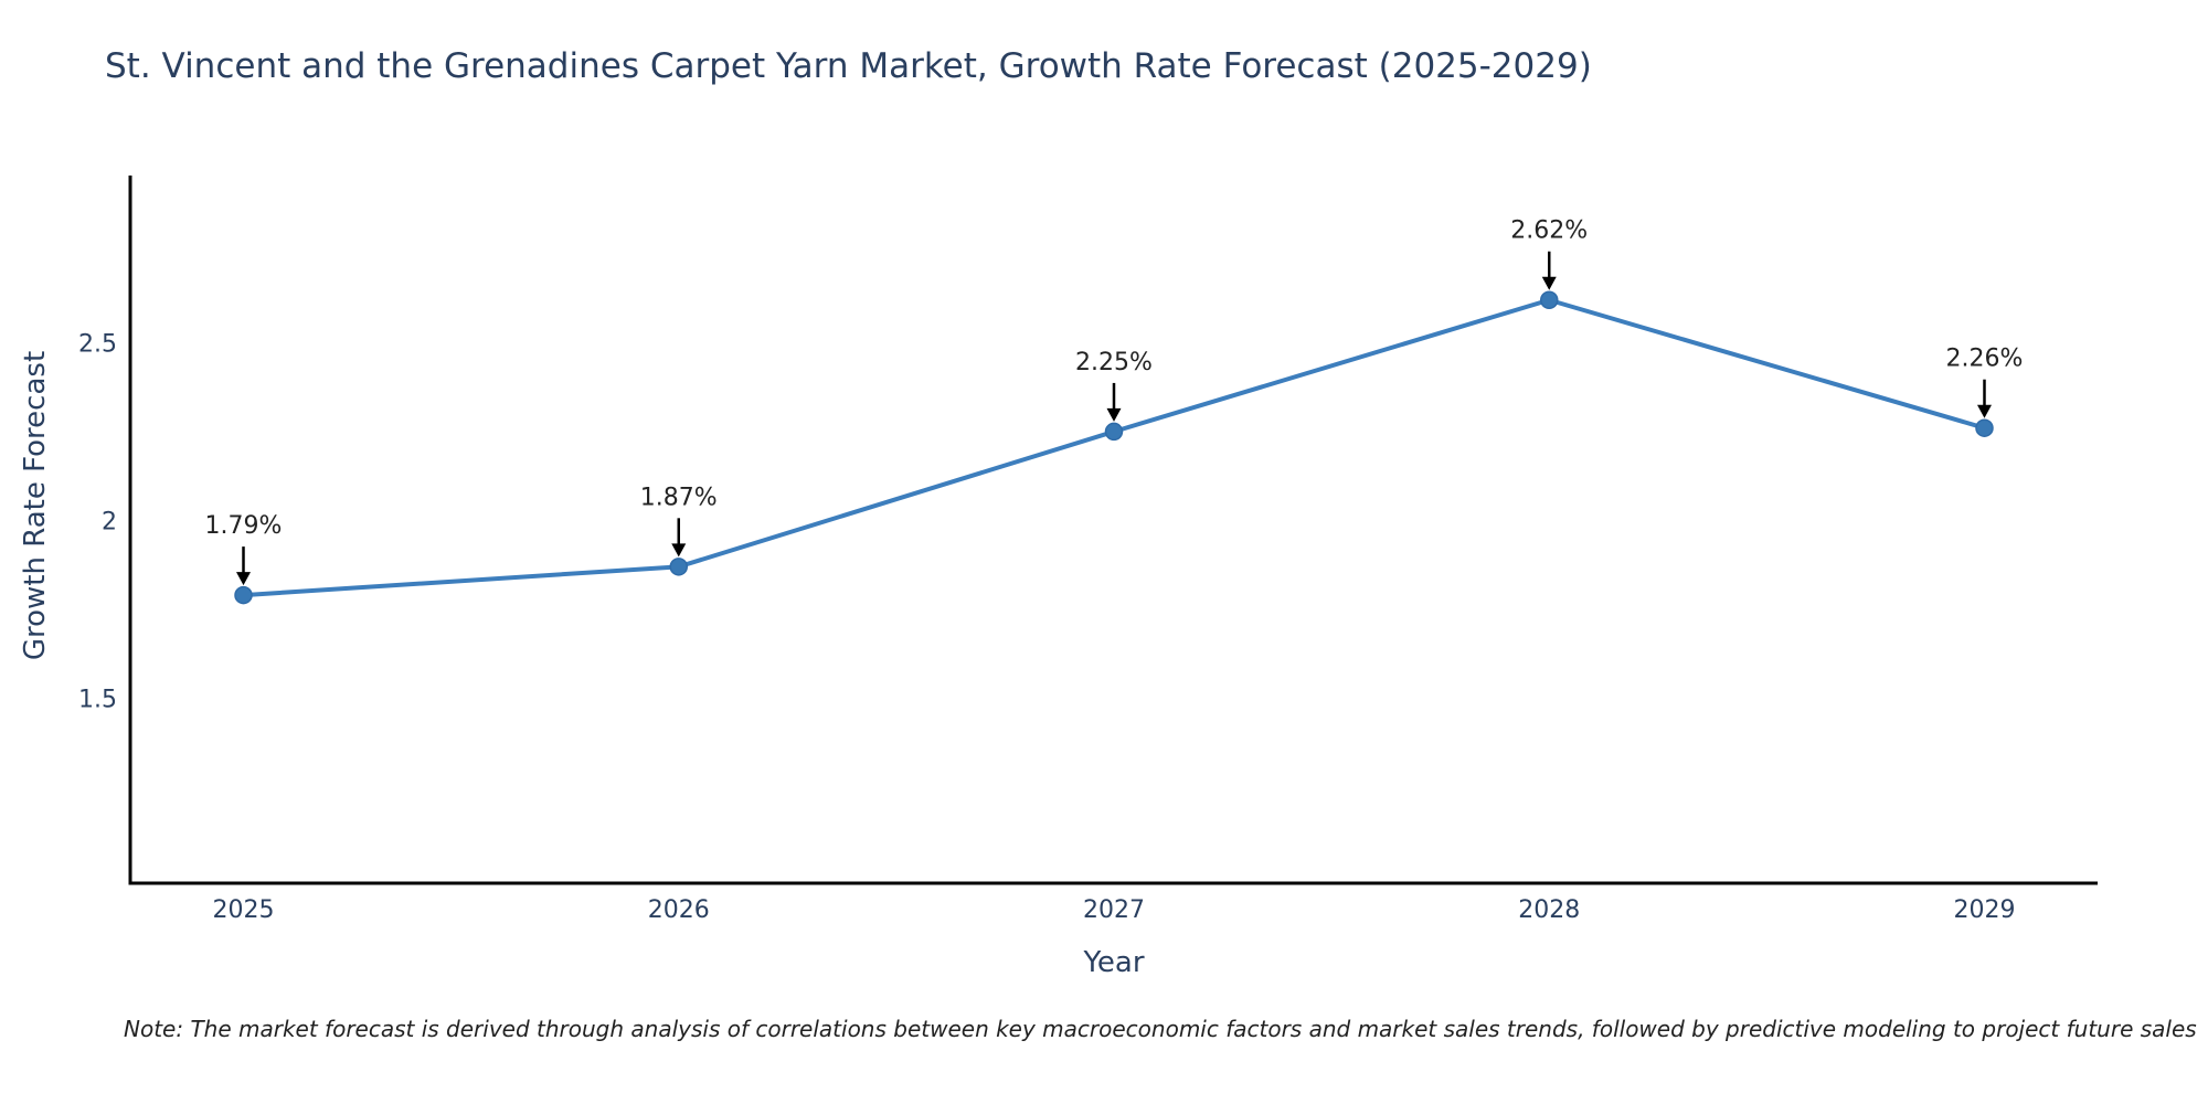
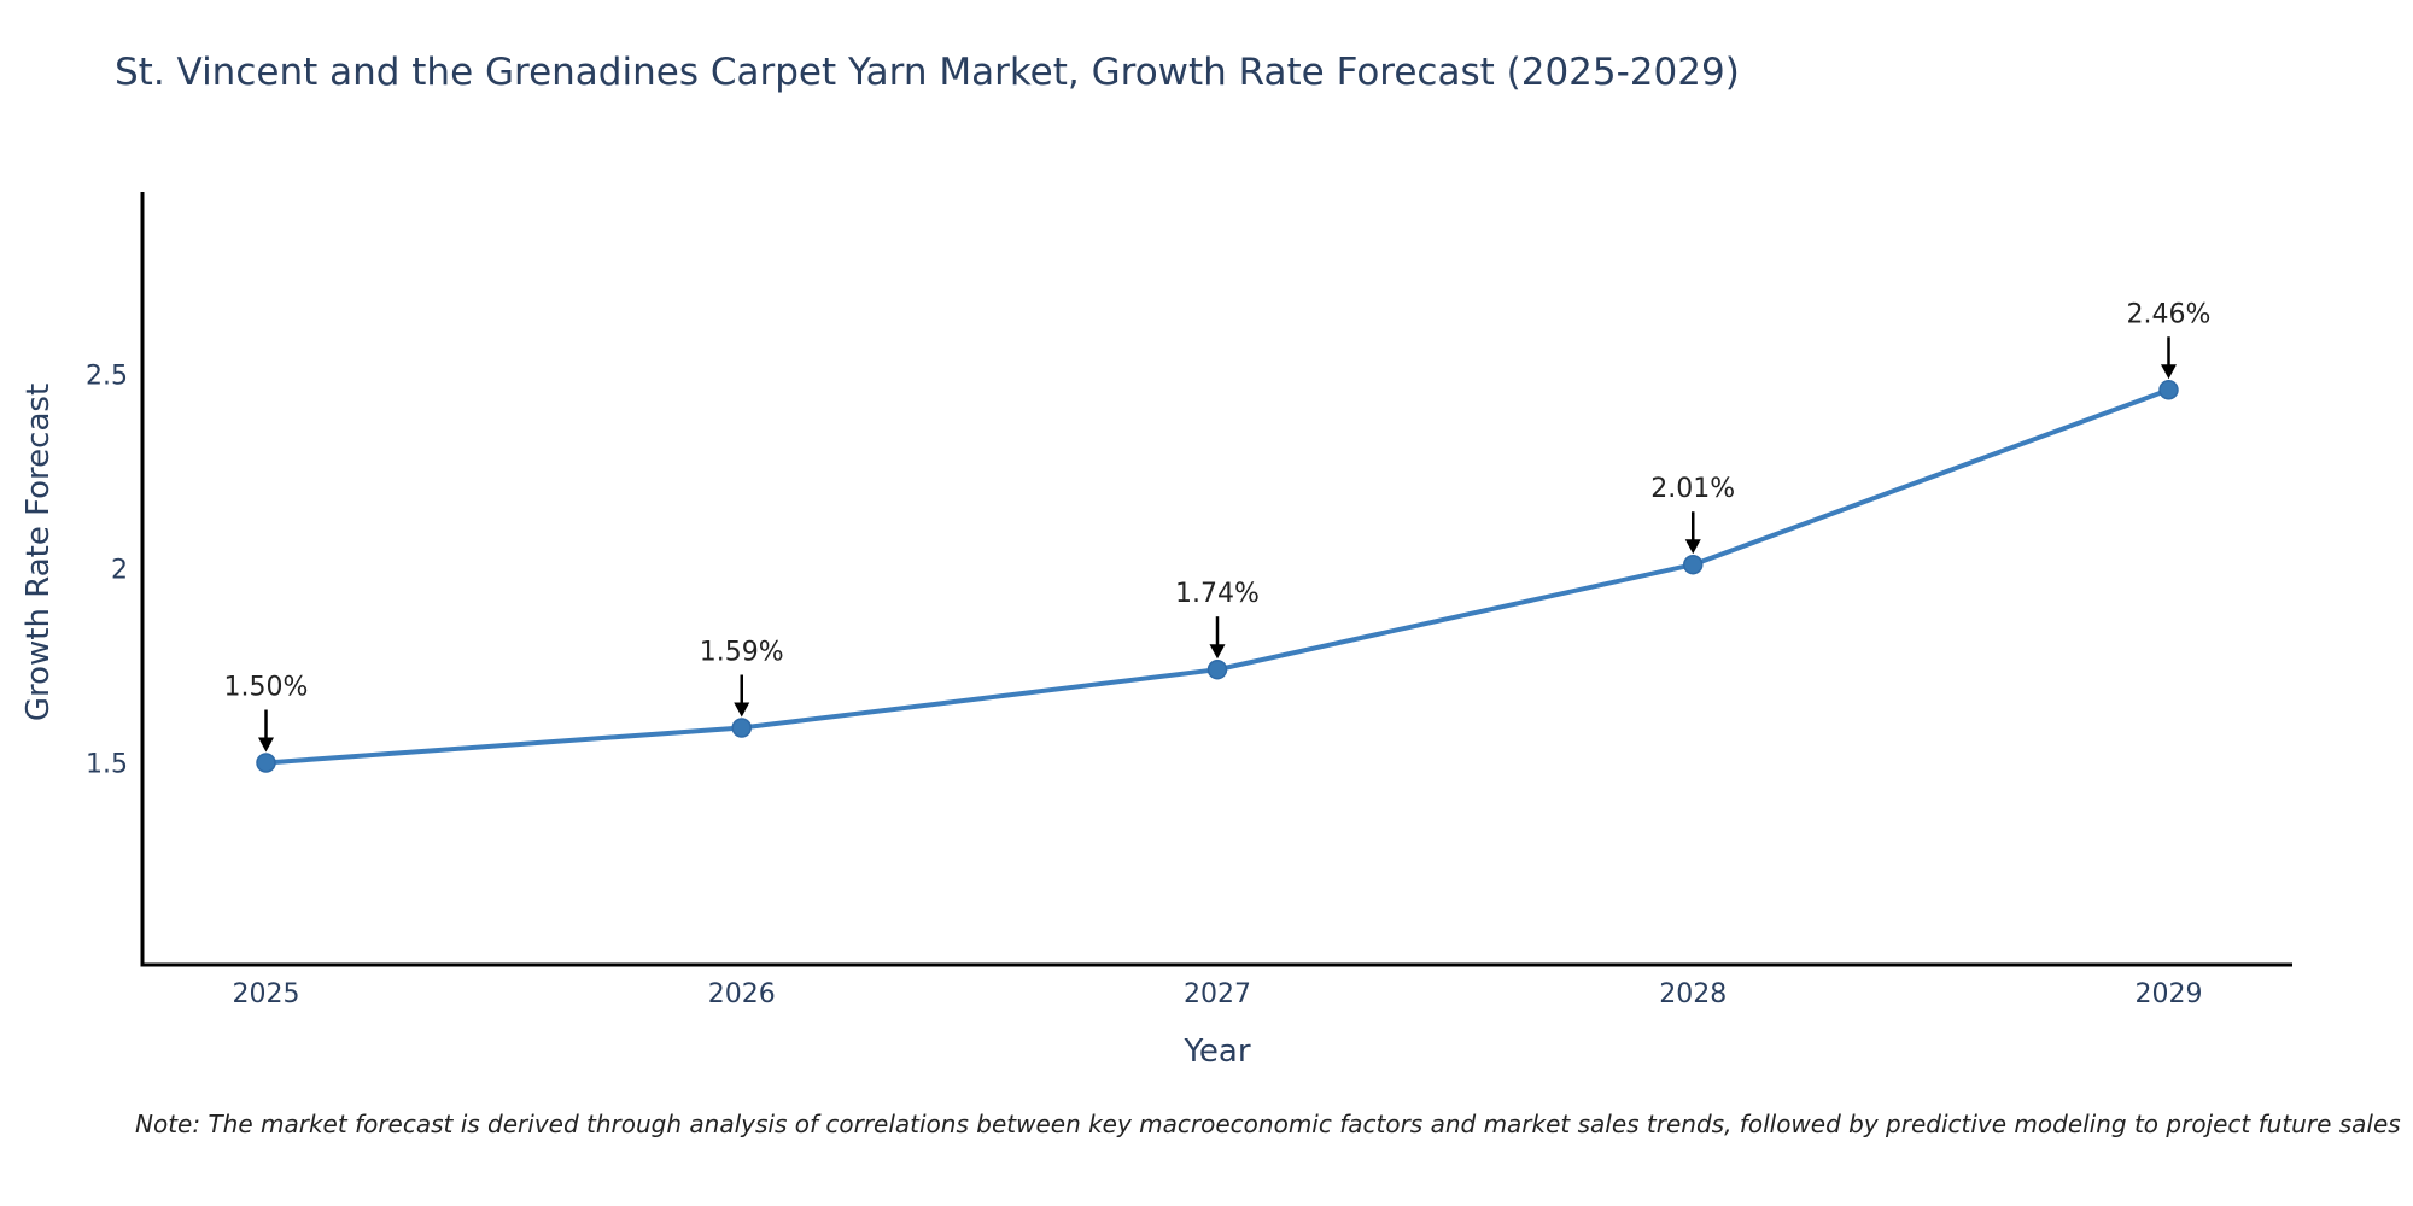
2025: 1.79% -> 1.50%
2026: 1.87% -> 1.59%
2027: 2.25% -> 1.74%
2028: 2.62% -> 2.01%
2029: 2.26% -> 2.46%
